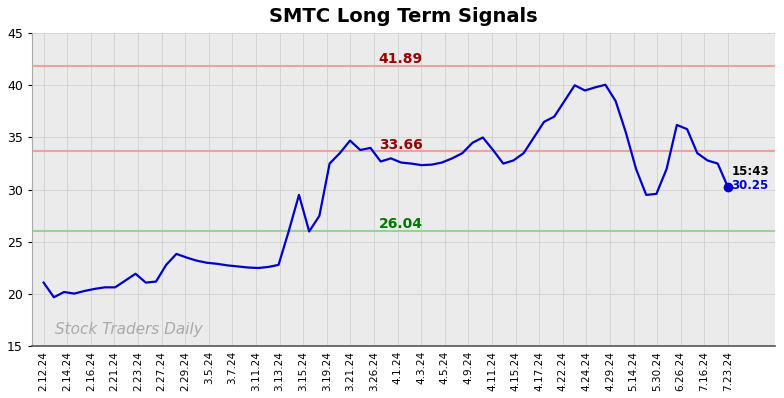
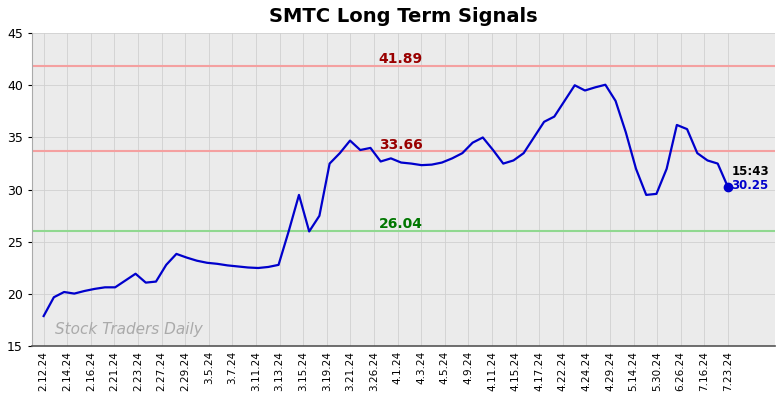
2.12.24: 21.1 -> 17.9
